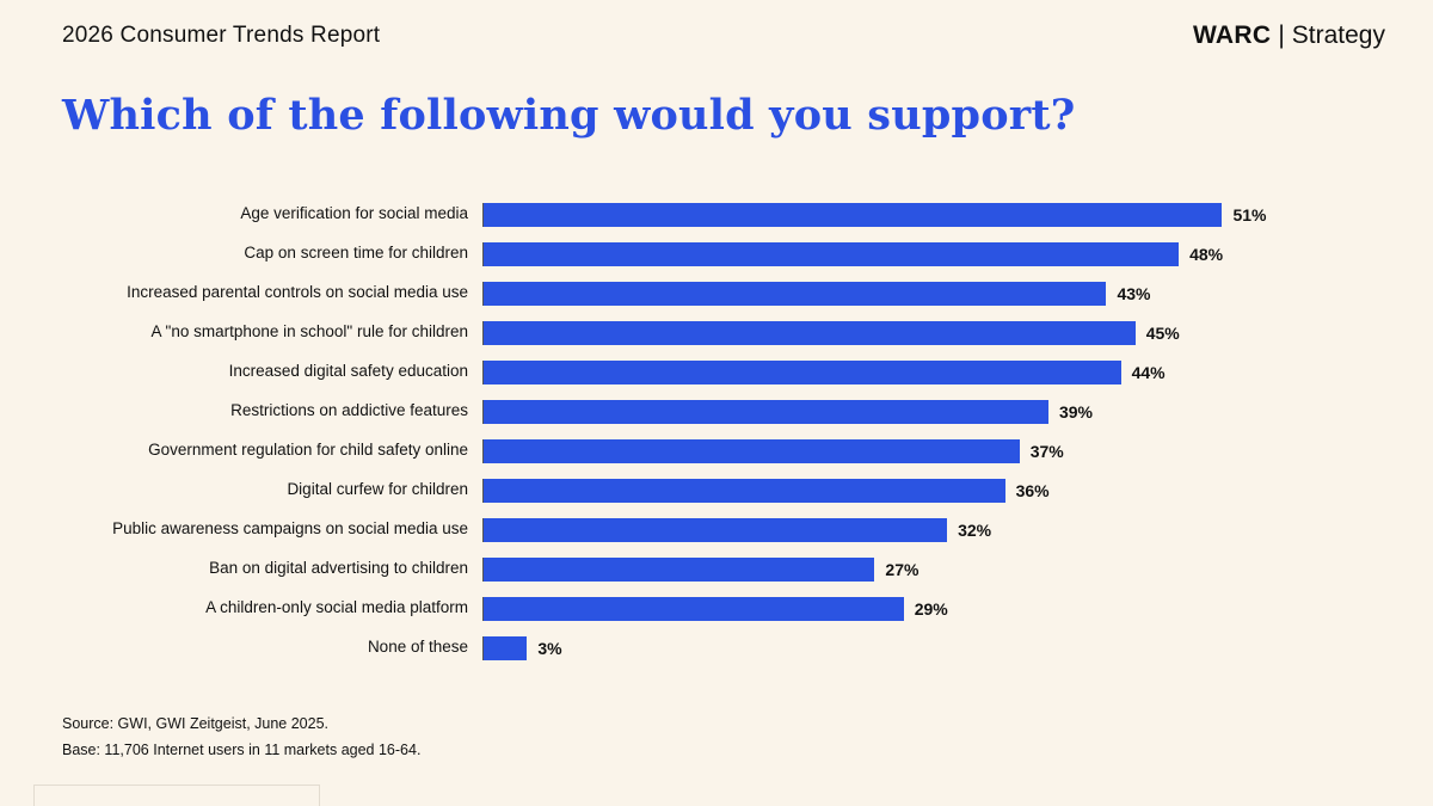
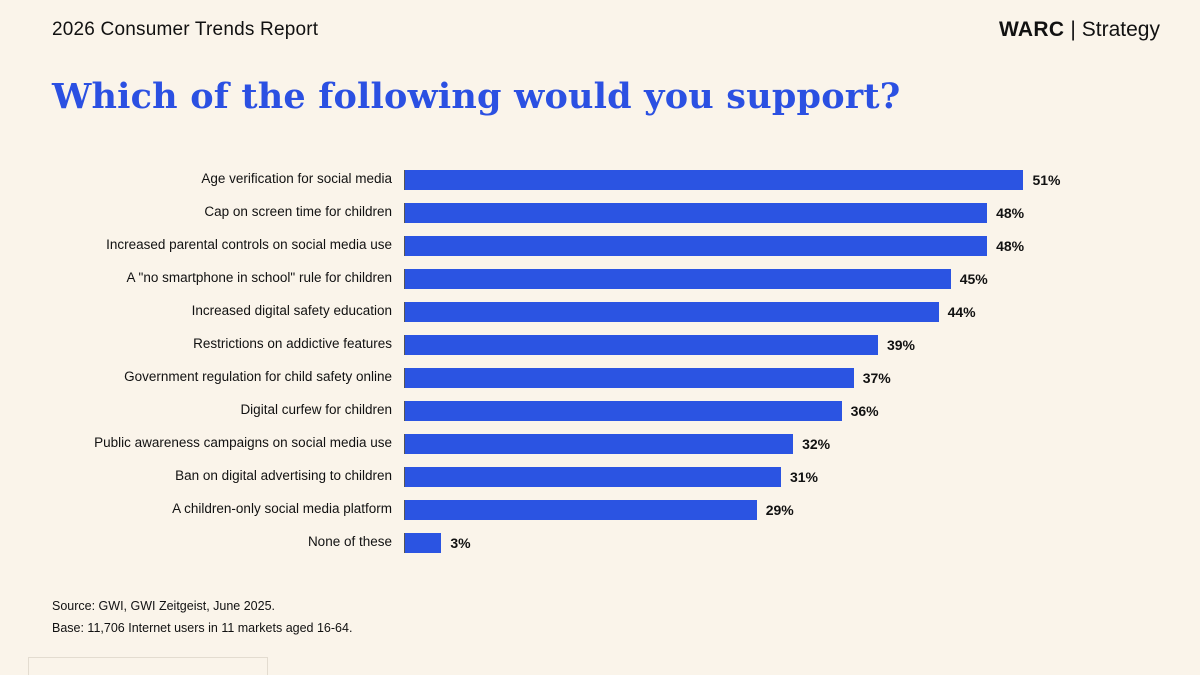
Increased parental controls on social media use: 43% -> 48%
Ban on digital advertising to children: 27% -> 31%
